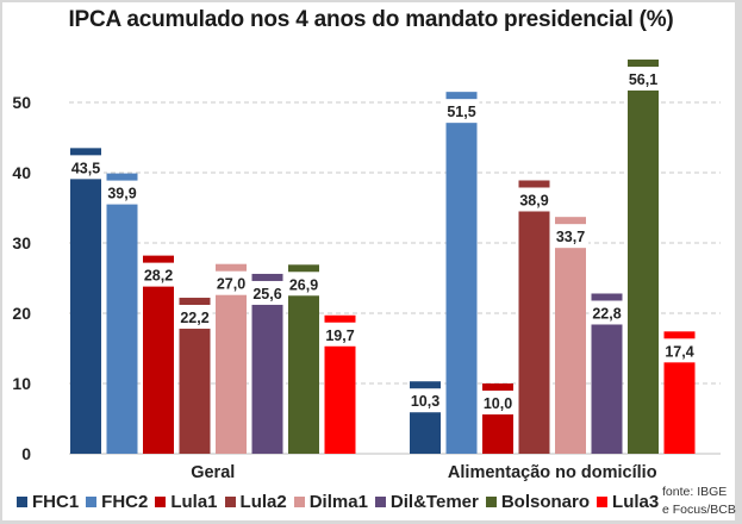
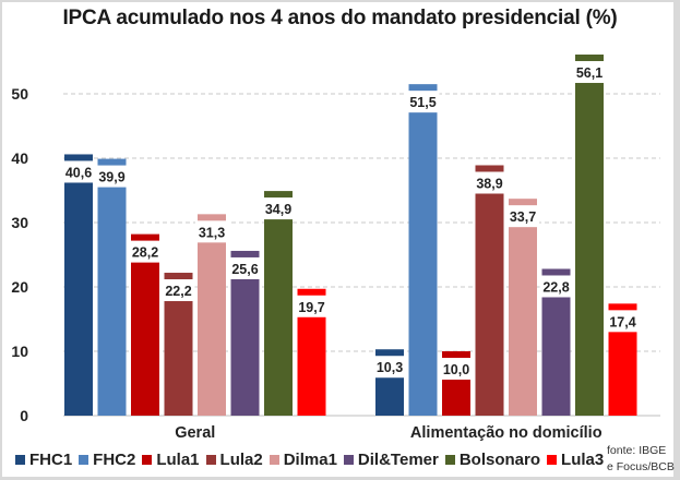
FHC1/Geral: 43,5 -> 40,6
Dilma1/Geral: 27,0 -> 31,3
Bolsonaro/Geral: 26,9 -> 34,9
